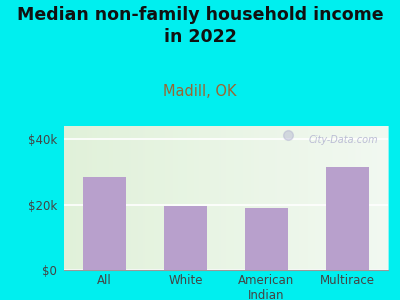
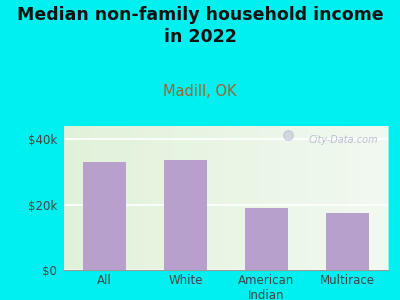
All: $28.5k -> $33.0k
White: $19.5k -> $33.5k
Multirace: $31.5k -> $17.5k
